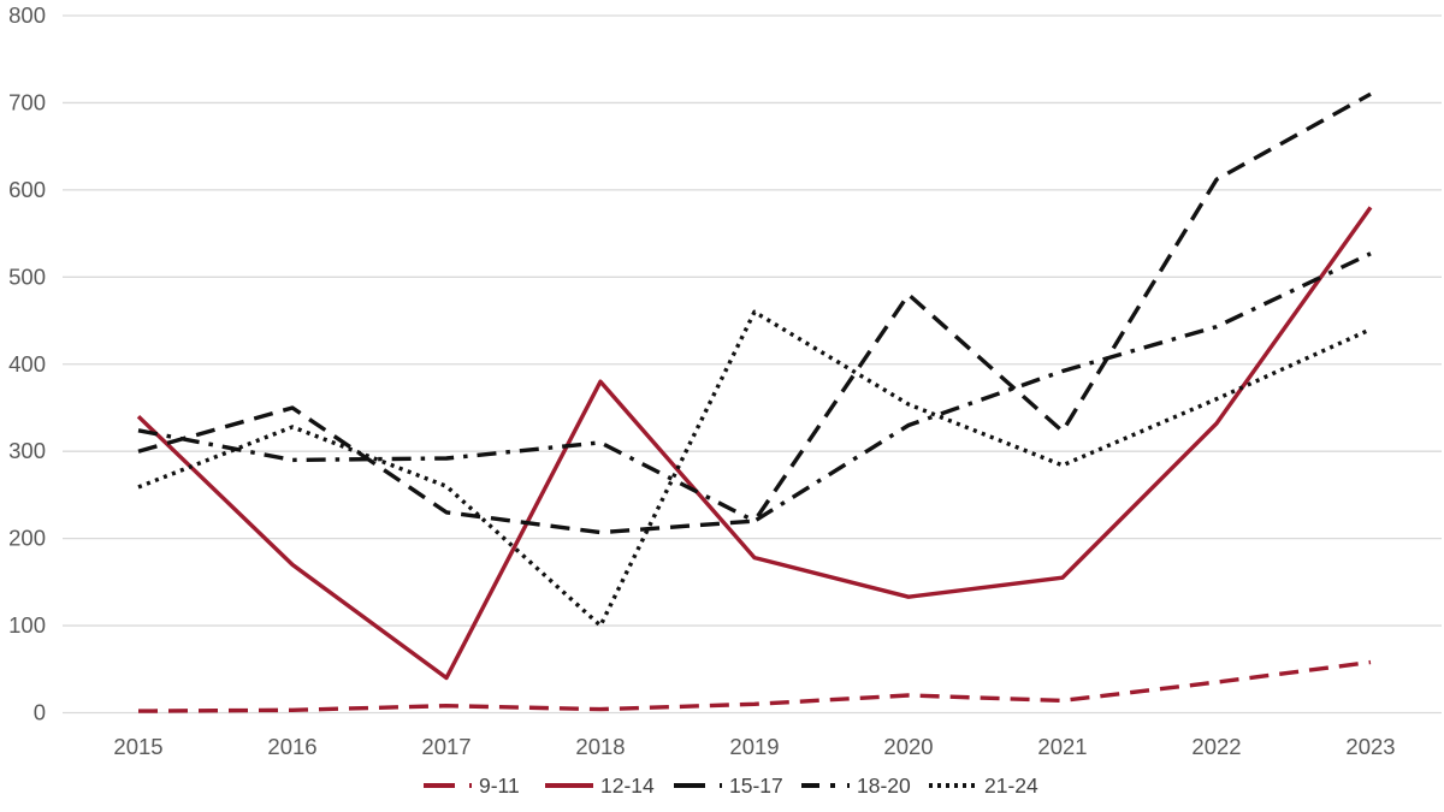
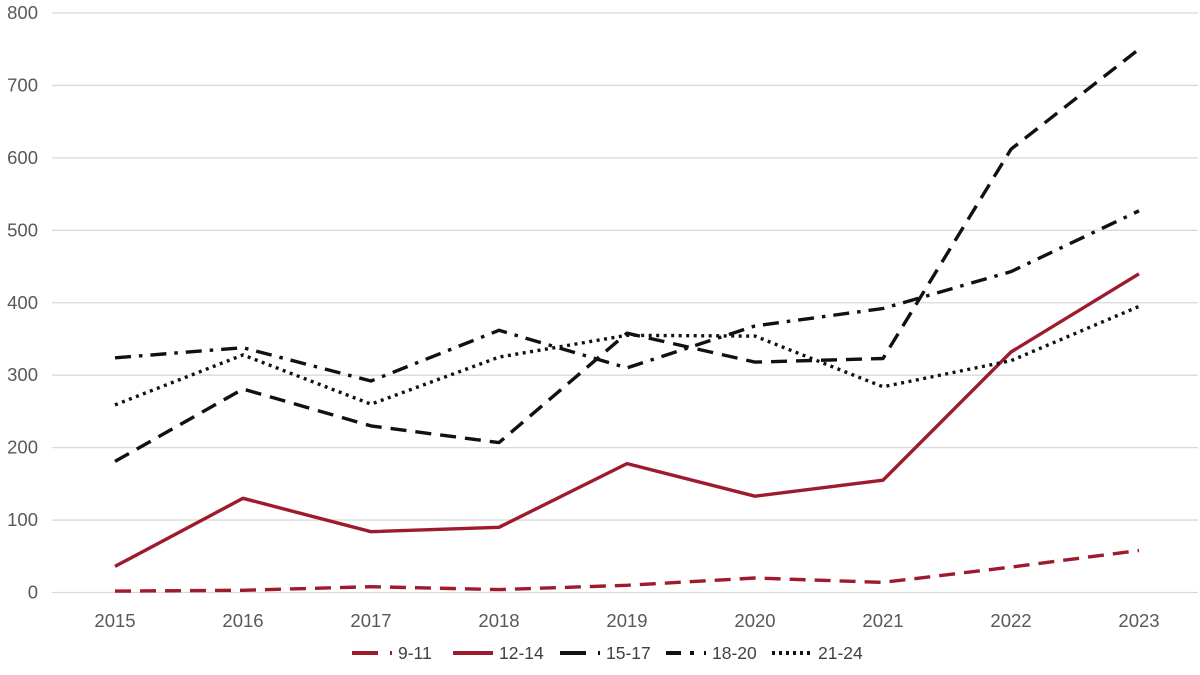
12-14/2015: 340 -> 40
15-17/2015: 300 -> 180
12-14/2016: 170 -> 130
15-17/2016: 350 -> 280
18-20/2016: 290 -> 340
12-14/2017: 40 -> 80
12-14/2018: 380 -> 90
18-20/2018: 310 -> 360
21-24/2018: 100 -> 320
15-17/2019: 220 -> 360
18-20/2019: 220 -> 310
21-24/2019: 460 -> 360
15-17/2020: 480 -> 320
18-20/2020: 330 -> 370
21-24/2022: 360 -> 320
12-14/2023: 580 -> 440
15-17/2023: 710 -> 750
21-24/2023: 440 -> 400
